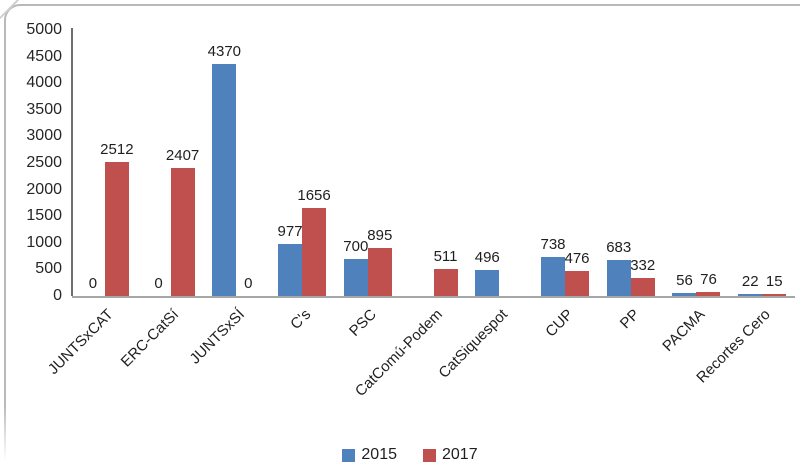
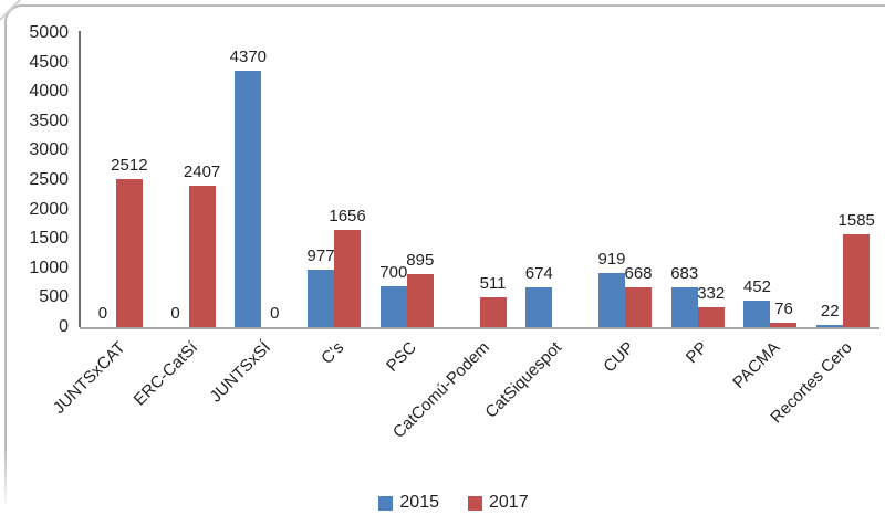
2015/CatSiquespot: 496 -> 674
2015/CUP: 738 -> 919
2017/CUP: 476 -> 668
2015/PACMA: 56 -> 452
2017/Recortes Cero: 15 -> 1585
